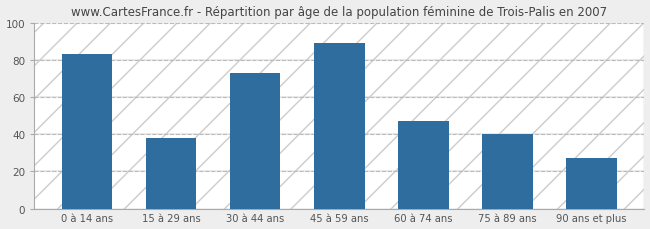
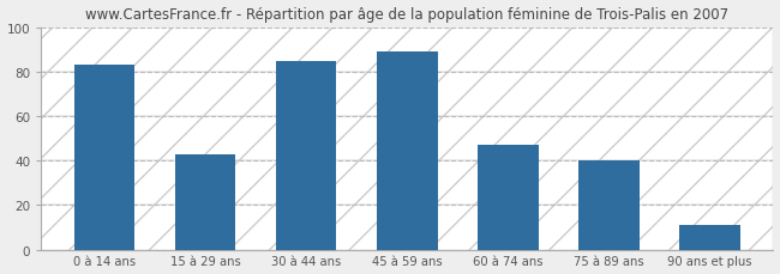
15 à 29 ans: 38 -> 43
30 à 44 ans: 73 -> 85
90 ans et plus: 27 -> 11
